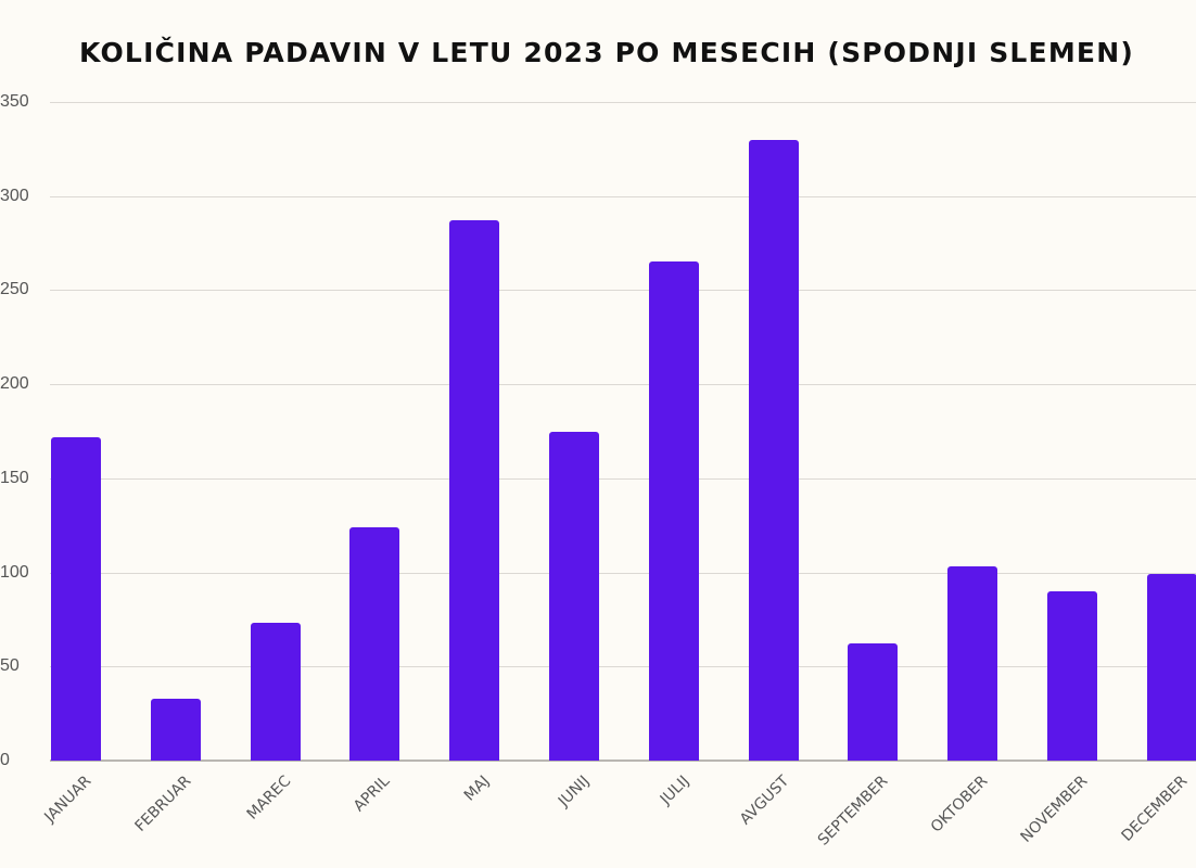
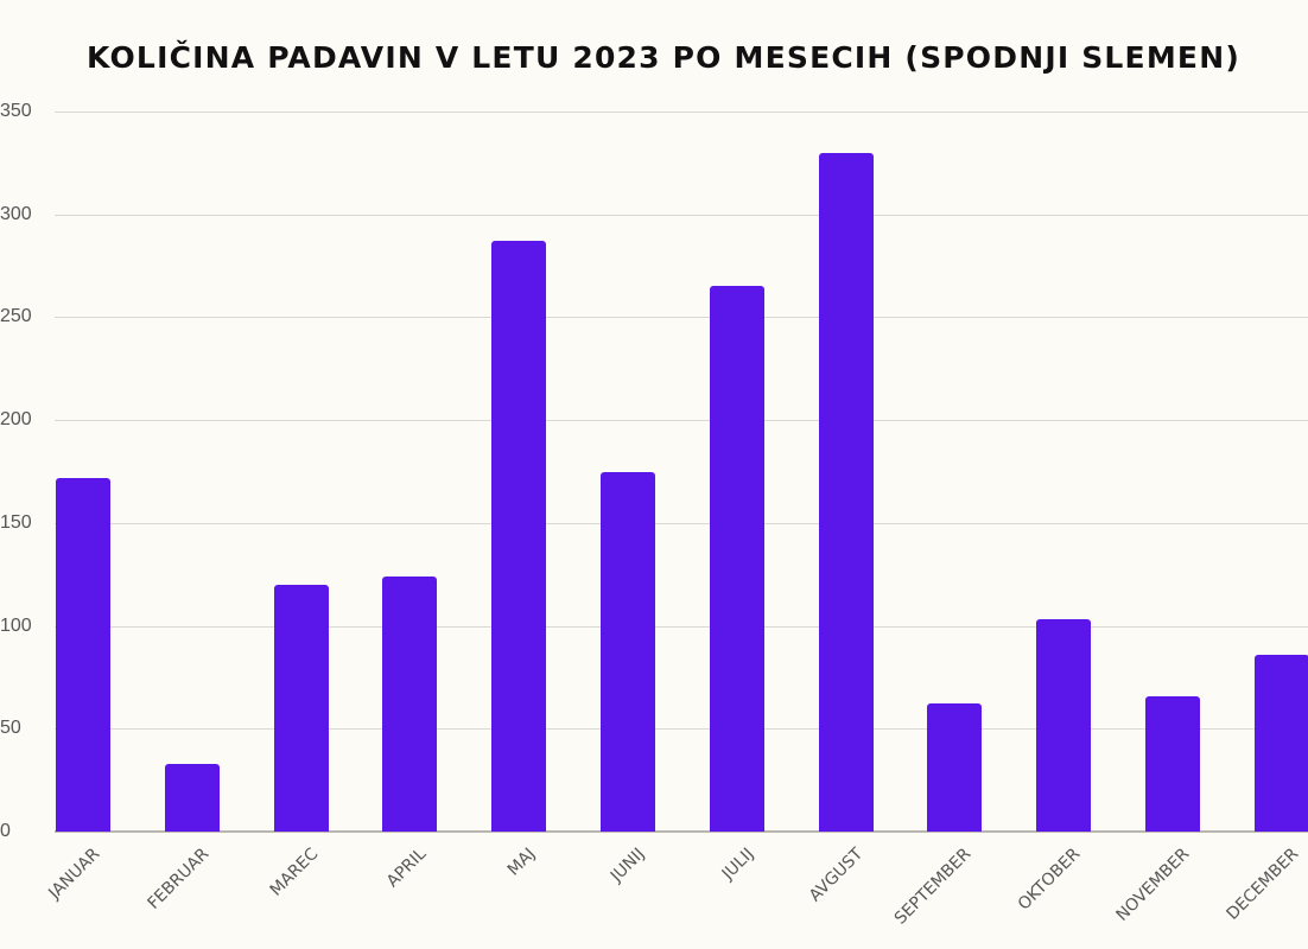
MAREC: 73 -> 120
NOVEMBER: 90 -> 66
DECEMBER: 99 -> 86
